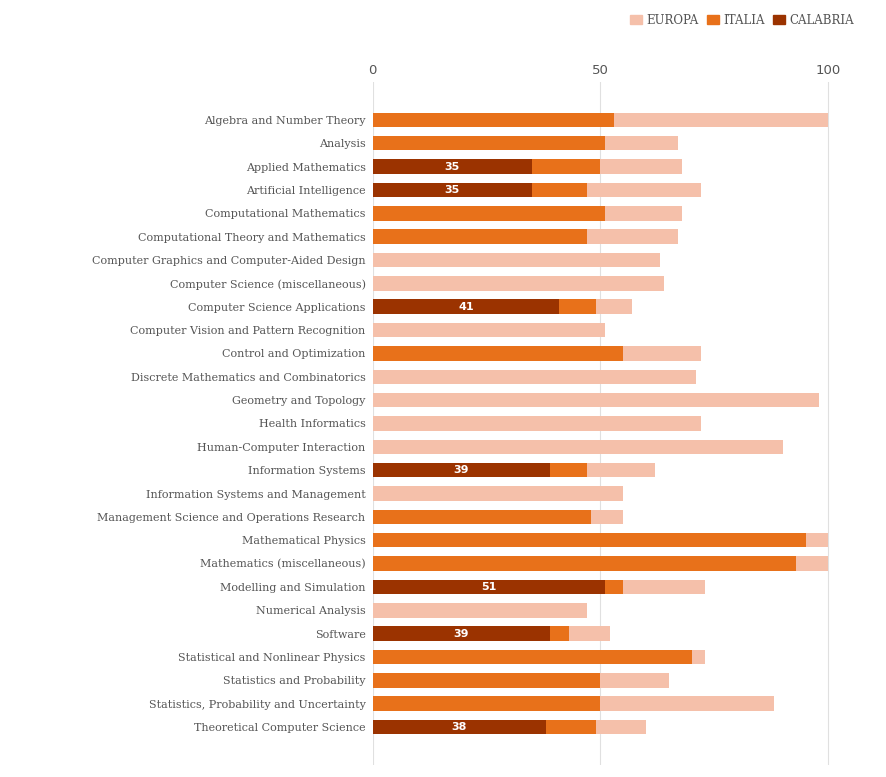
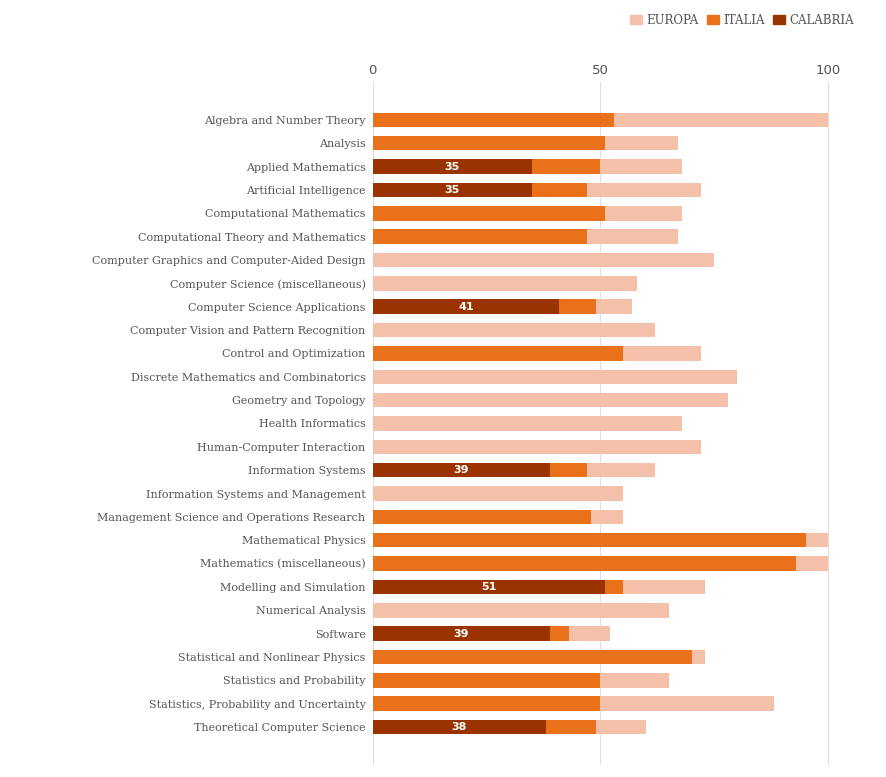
EUROPA/Computer Graphics and Computer-Aided Design: 63 -> 75
EUROPA/Computer Science (miscellaneous): 64 -> 58
EUROPA/Computer Vision and Pattern Recognition: 51 -> 62
EUROPA/Discrete Mathematics and Combinatorics: 71 -> 80
EUROPA/Geometry and Topology: 98 -> 78
EUROPA/Health Informatics: 72 -> 68
EUROPA/Human-Computer Interaction: 90 -> 72
EUROPA/Numerical Analysis: 47 -> 65
